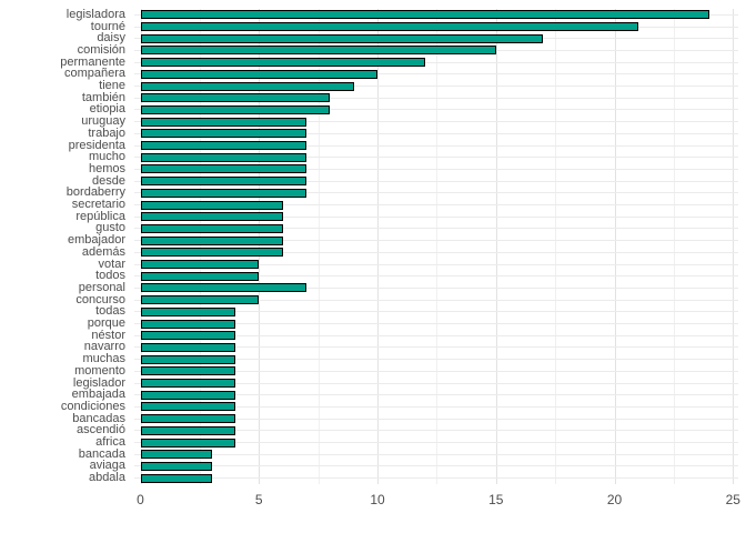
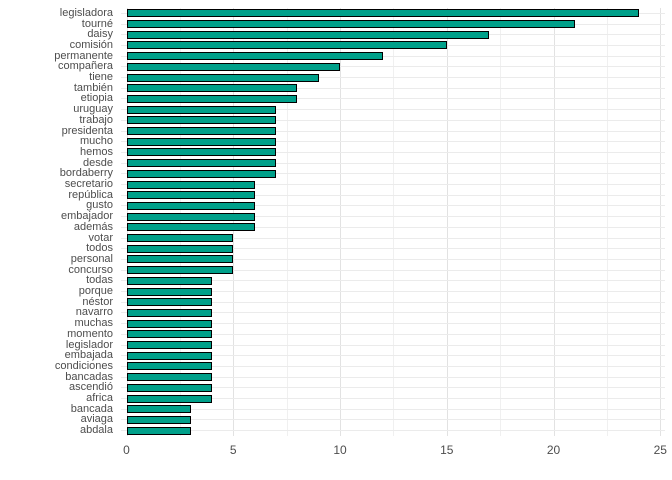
personal: 7 -> 5
